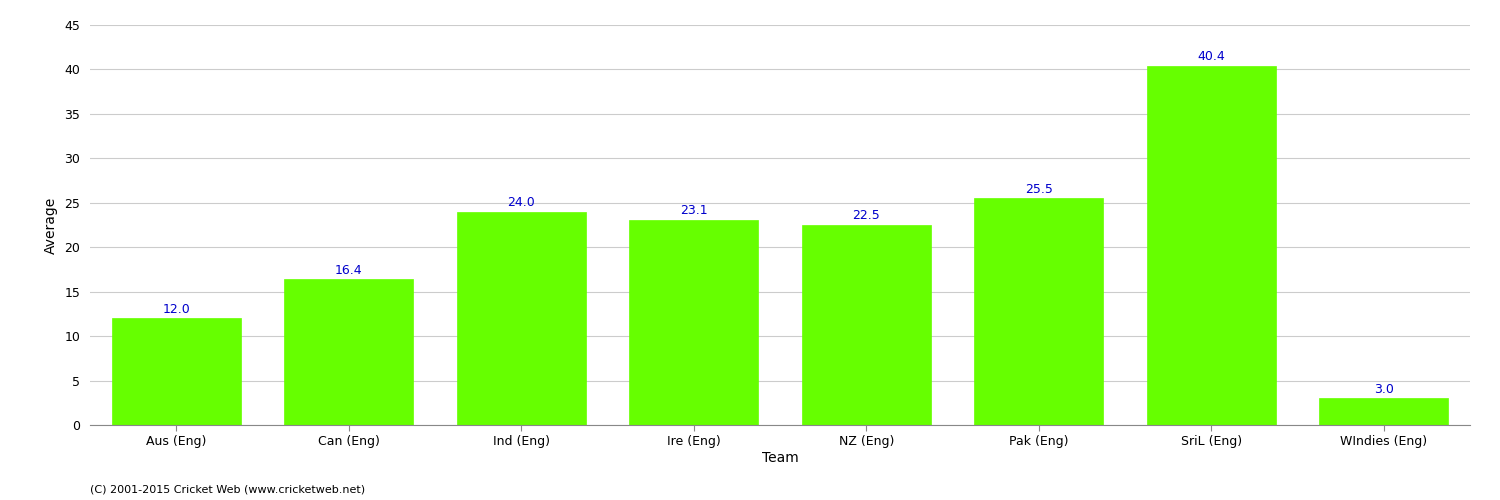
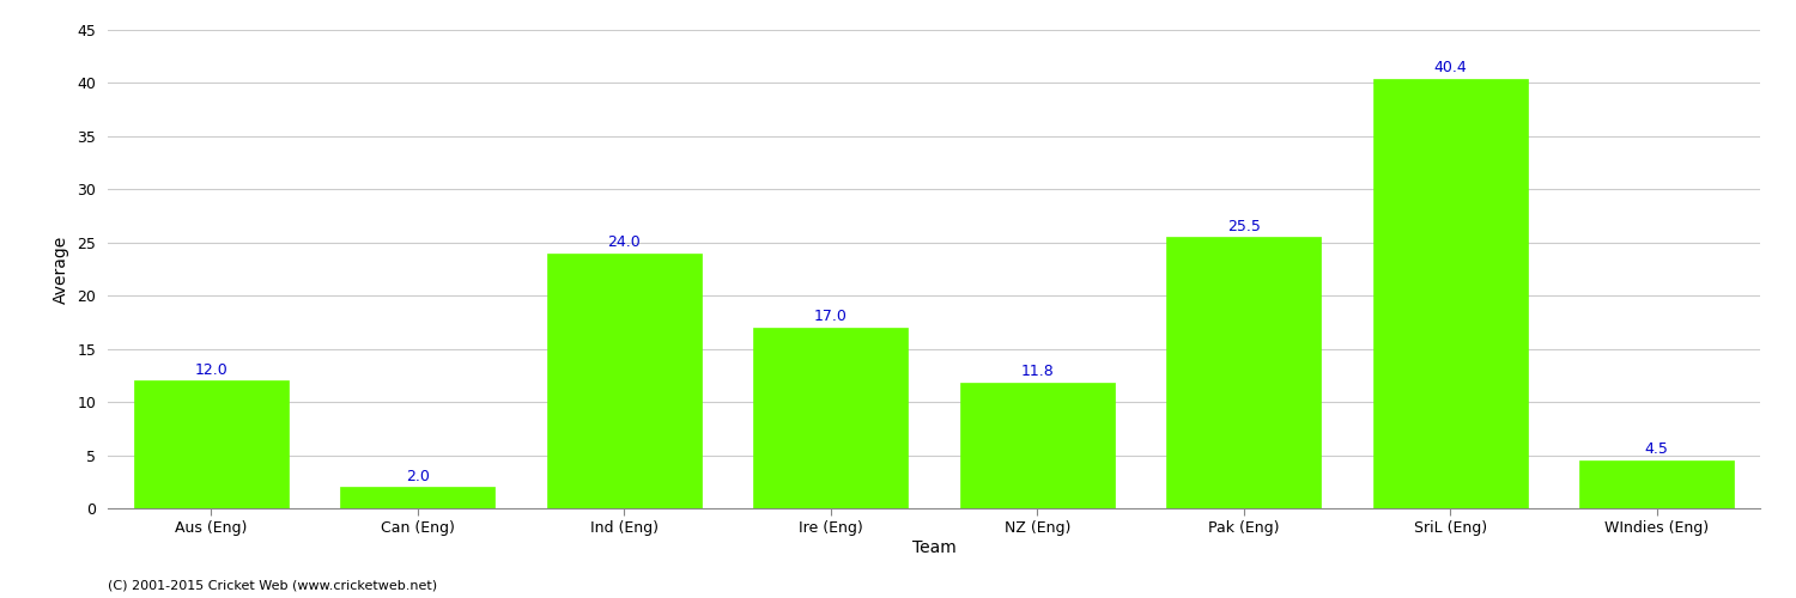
Can (Eng): 16.4 -> 2.0
Ire (Eng): 23.1 -> 17.0
NZ (Eng): 22.5 -> 11.8
WIndies (Eng): 3.0 -> 4.5
